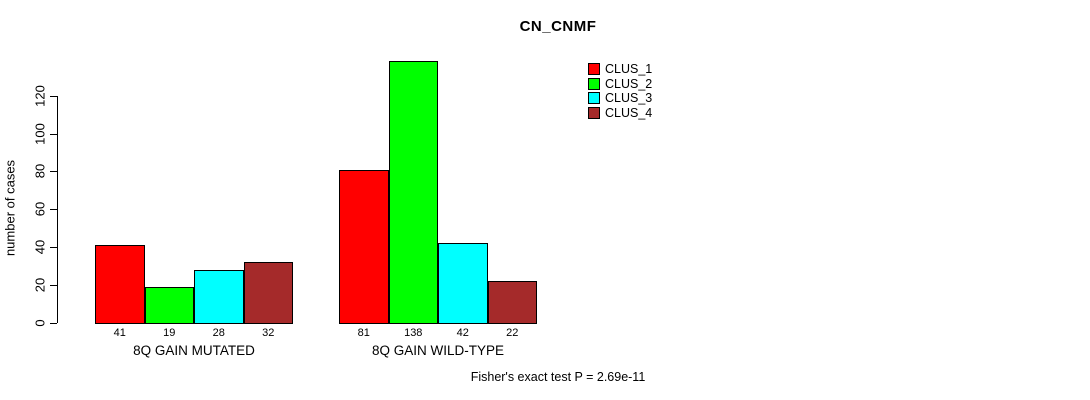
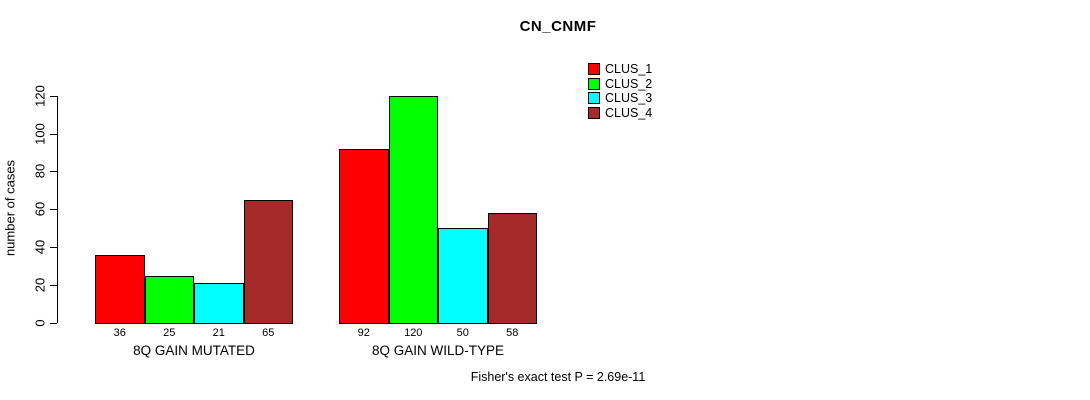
CLUS_1/8Q GAIN MUTATED: 41 -> 36
CLUS_2/8Q GAIN MUTATED: 19 -> 25
CLUS_3/8Q GAIN MUTATED: 28 -> 21
CLUS_4/8Q GAIN MUTATED: 32 -> 65
CLUS_1/8Q GAIN WILD-TYPE: 81 -> 92
CLUS_2/8Q GAIN WILD-TYPE: 138 -> 120
CLUS_3/8Q GAIN WILD-TYPE: 42 -> 50
CLUS_4/8Q GAIN WILD-TYPE: 22 -> 58
